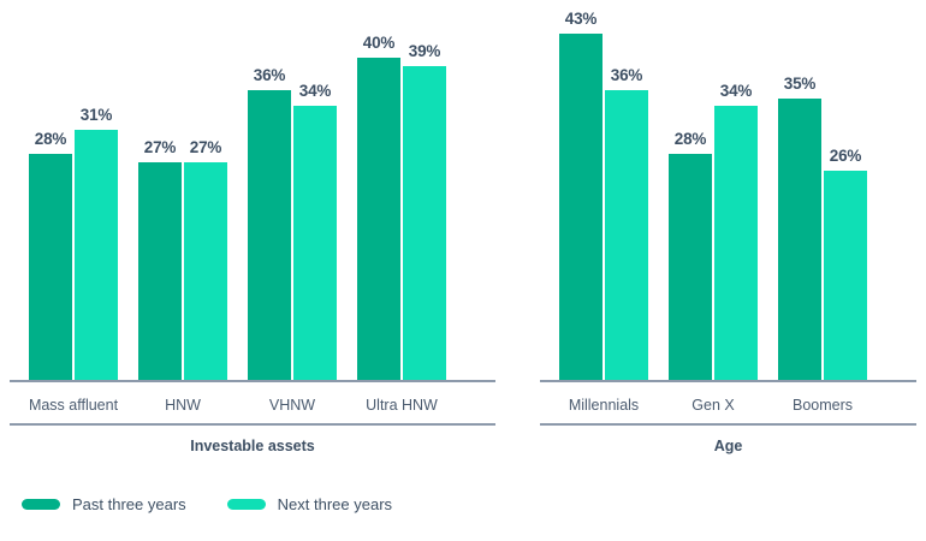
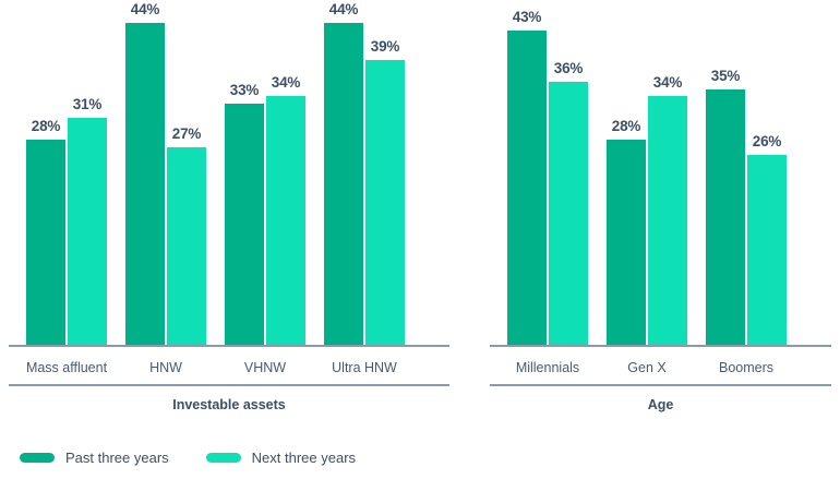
Past three years/HNW: 27% -> 44%
Past three years/VHNW: 36% -> 33%
Past three years/Ultra HNW: 40% -> 44%
